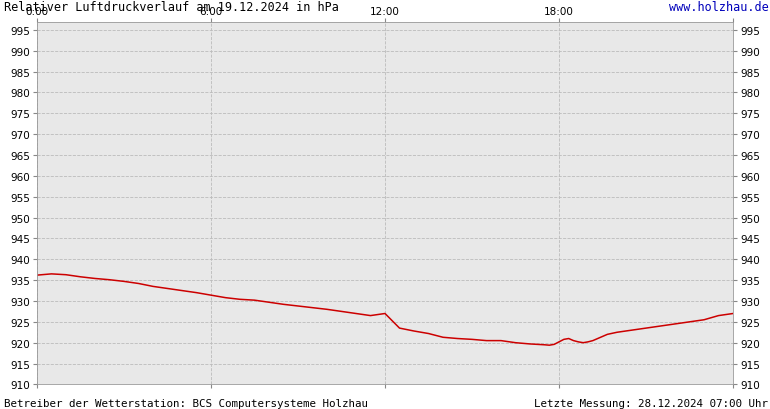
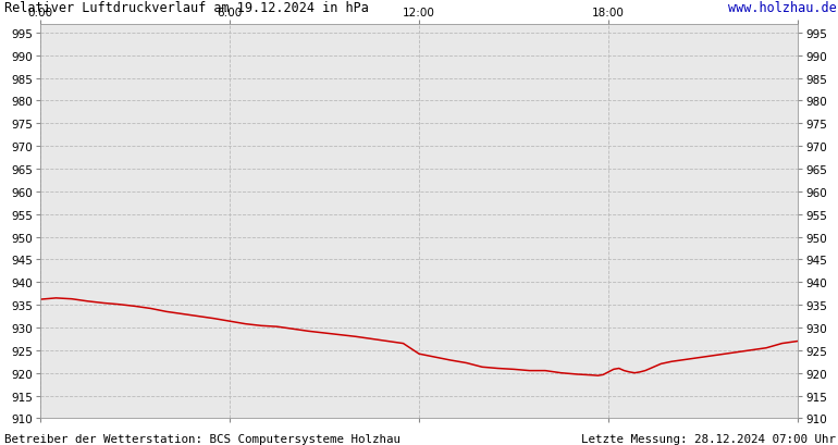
12:00: 927.0 -> 924.2
